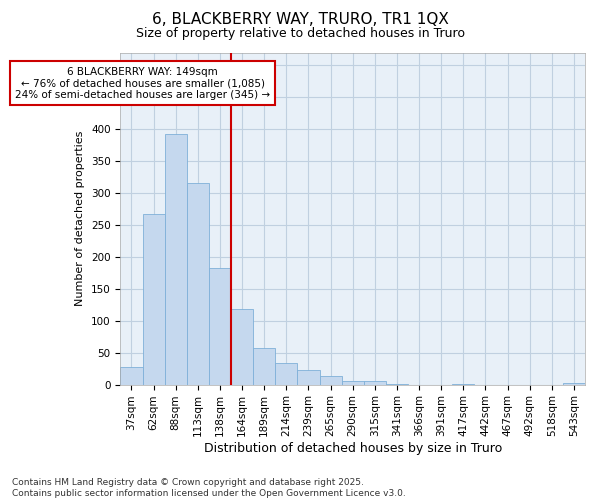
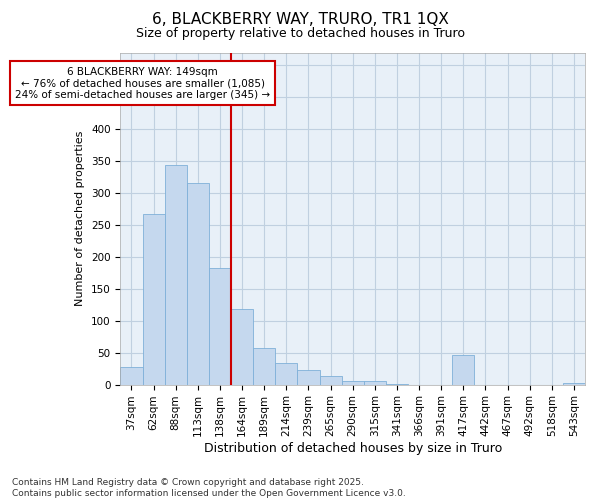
88sqm: 393 -> 344
417sqm: 1 -> 46
